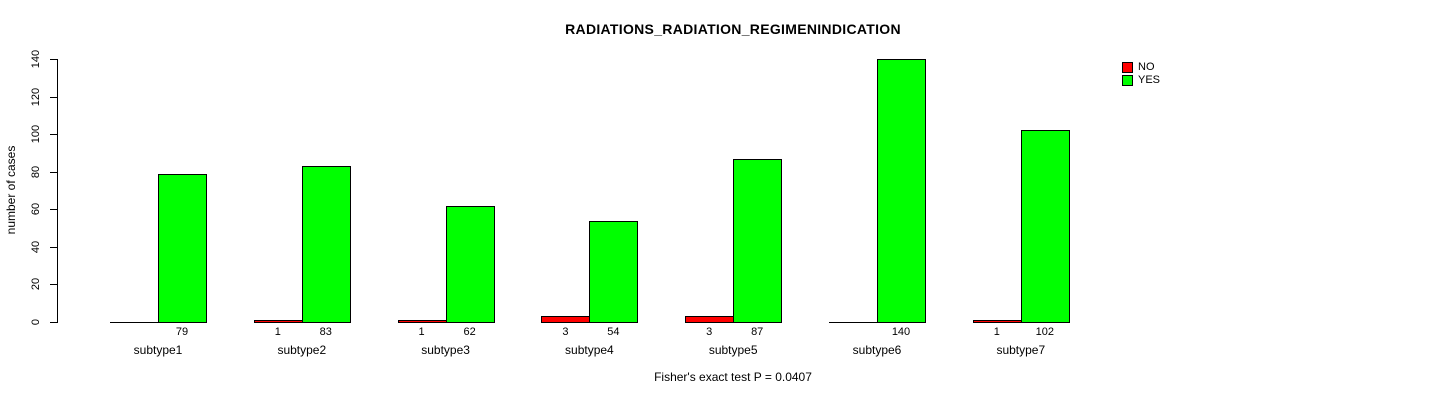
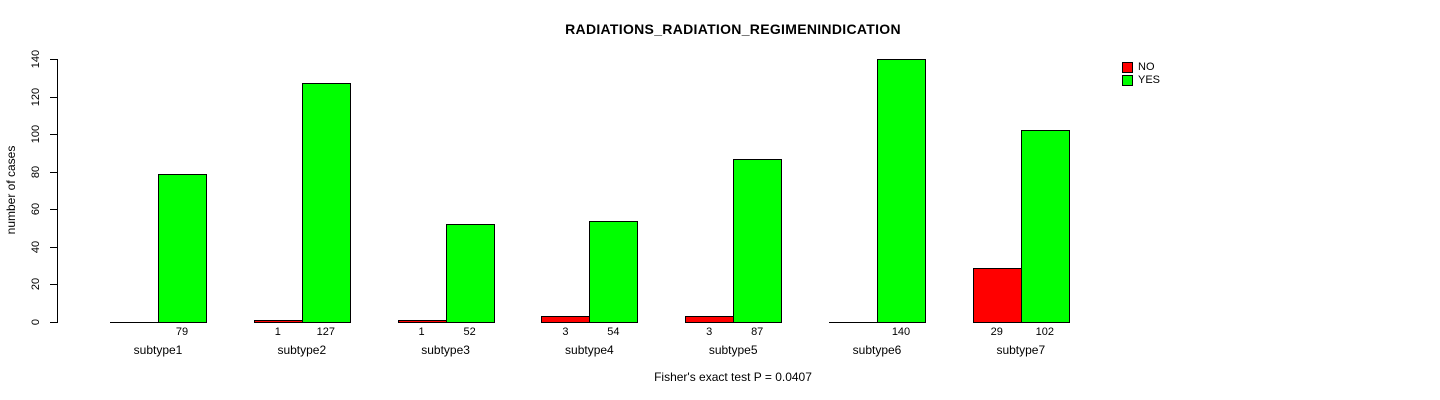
YES/subtype2: 83 -> 127
YES/subtype3: 62 -> 52
NO/subtype7: 1 -> 29
